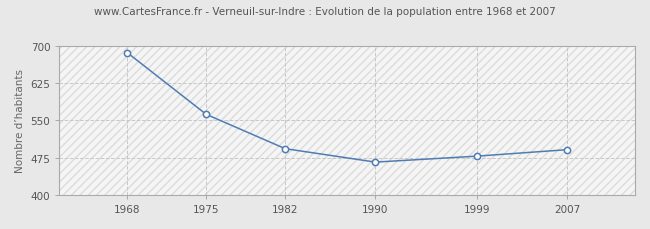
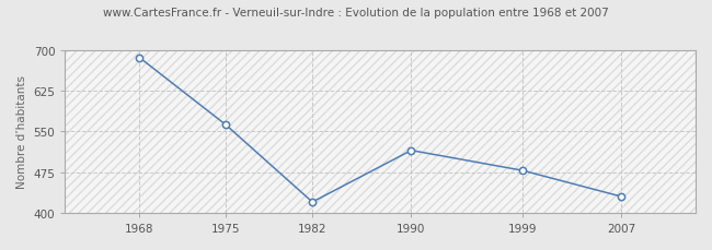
1982: 493 -> 420
1990: 466 -> 515
2007: 491 -> 430
